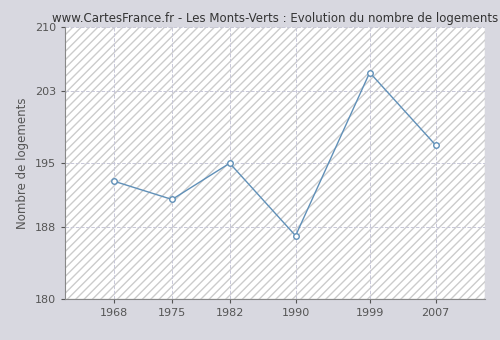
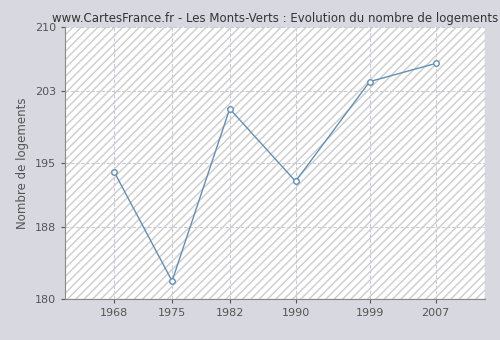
1968: 193 -> 194
1975: 191 -> 182
1982: 195 -> 201
1990: 187 -> 193
1999: 205 -> 204
2007: 197 -> 206
